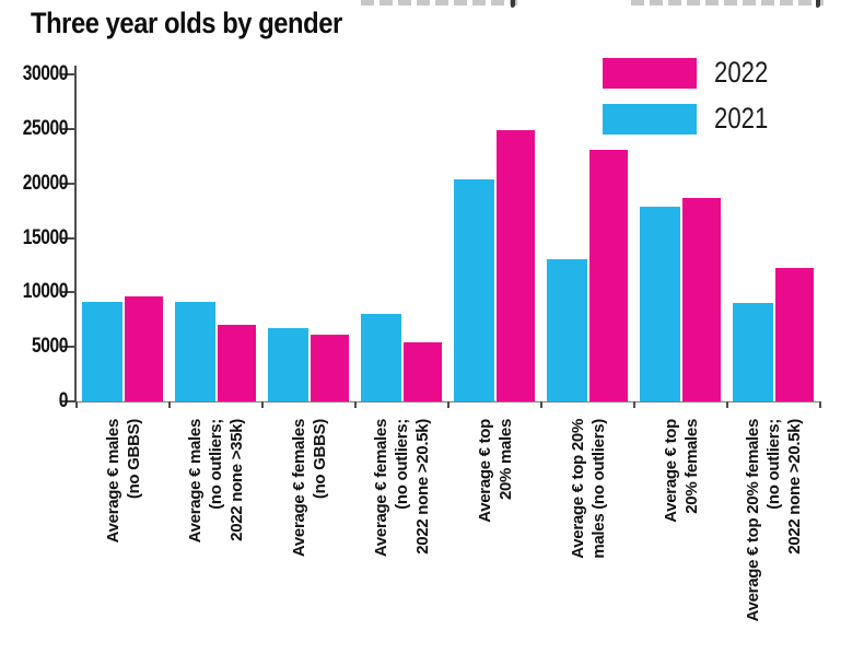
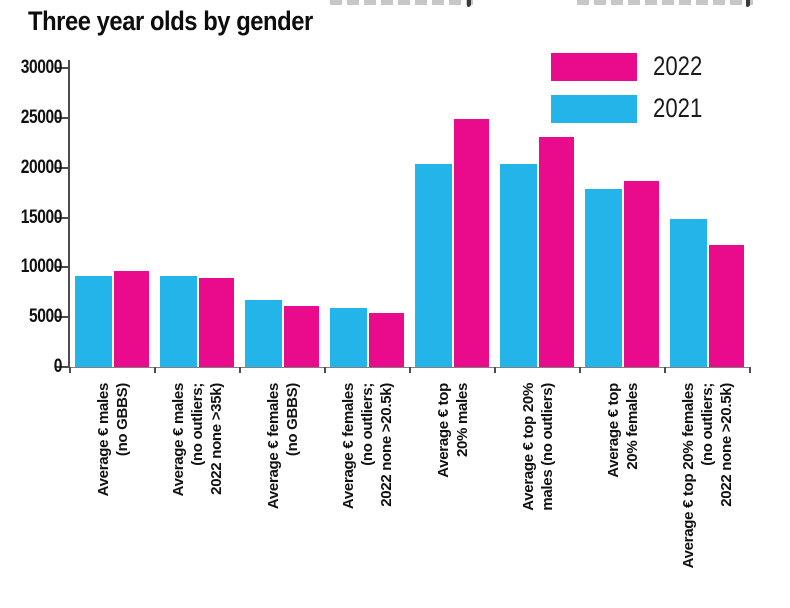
2022/Average € males (no outliers; 2022 none >35k): 7000 -> 9000
2021/Average € females (no outliers; 2022 none >20.5k): 8000 -> 6000
2021/Average € top 20% males (no outliers): 13000 -> 20000
2021/Average € top 20% females (no outliers; 2022 none >20.5k): 9000 -> 15000
